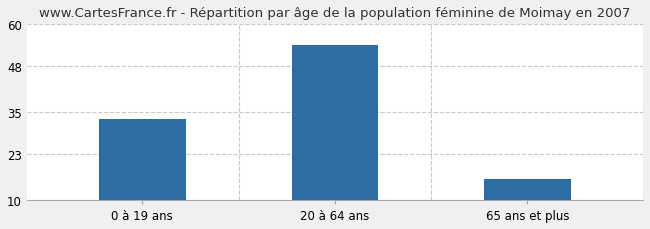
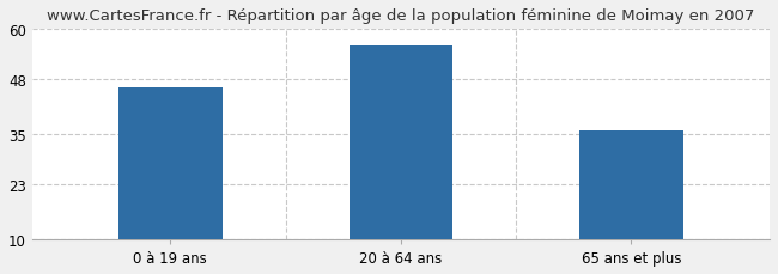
0 à 19 ans: 33 -> 46
20 à 64 ans: 54 -> 56
65 ans et plus: 16 -> 36
